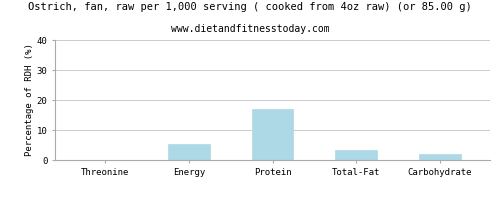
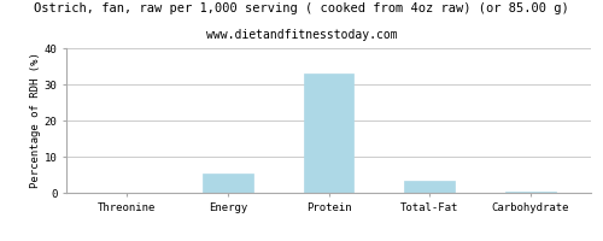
Protein: 17.0 -> 33.0
Carbohydrate: 2.0 -> 0.3
